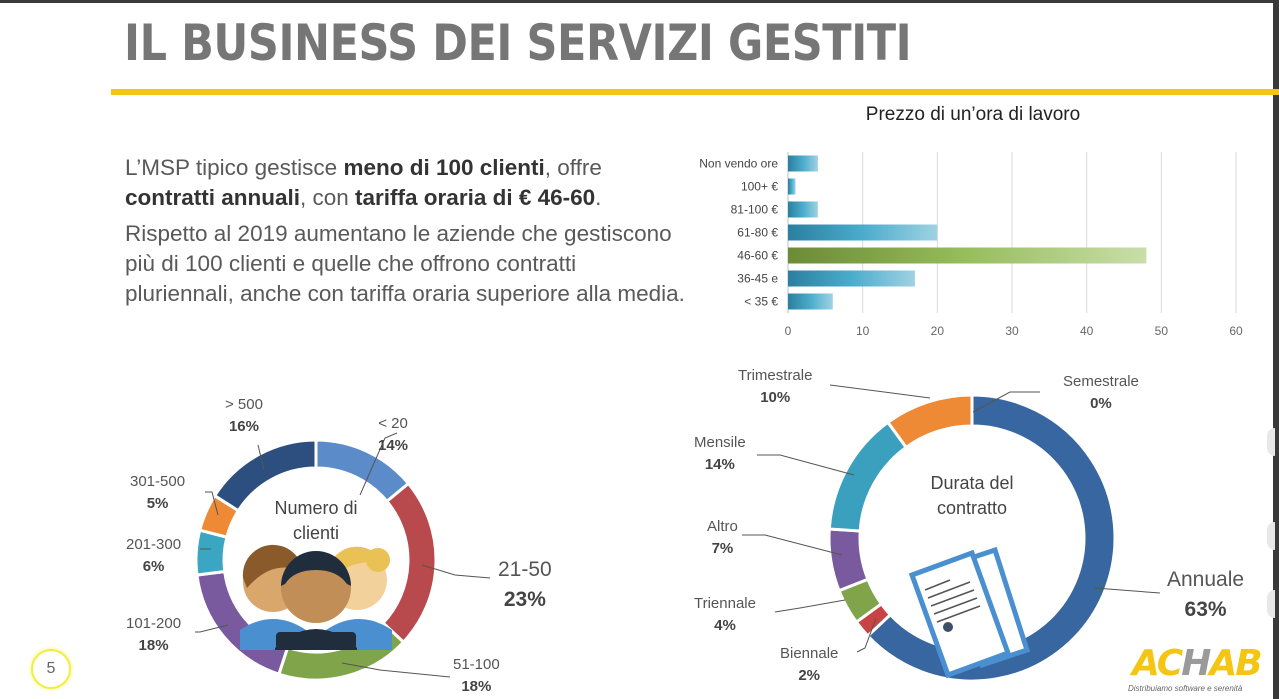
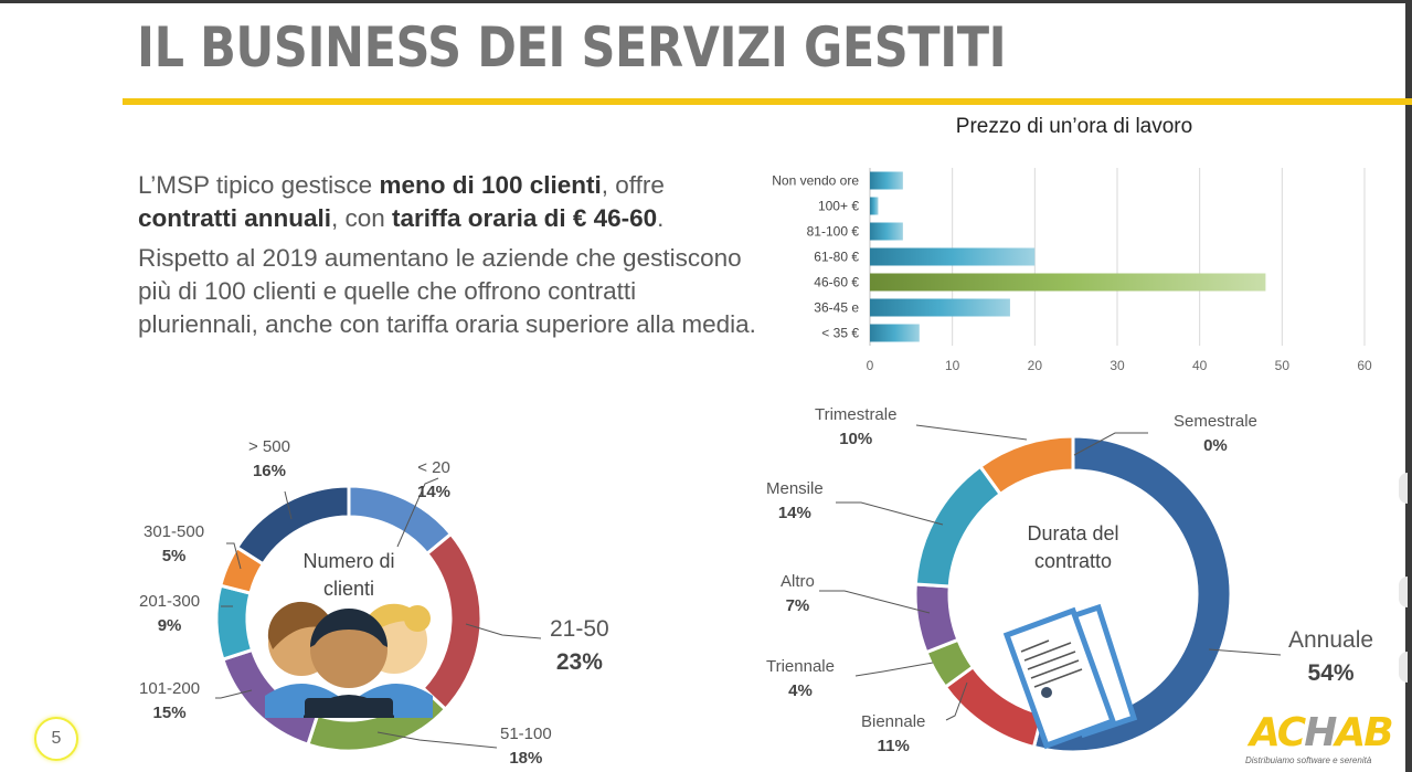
Numero di clienti/101-200: 18% -> 15%
Numero di clienti/201-300: 6% -> 9%
Durata del contratto/Annuale: 63% -> 54%
Durata del contratto/Biennale: 2% -> 11%
